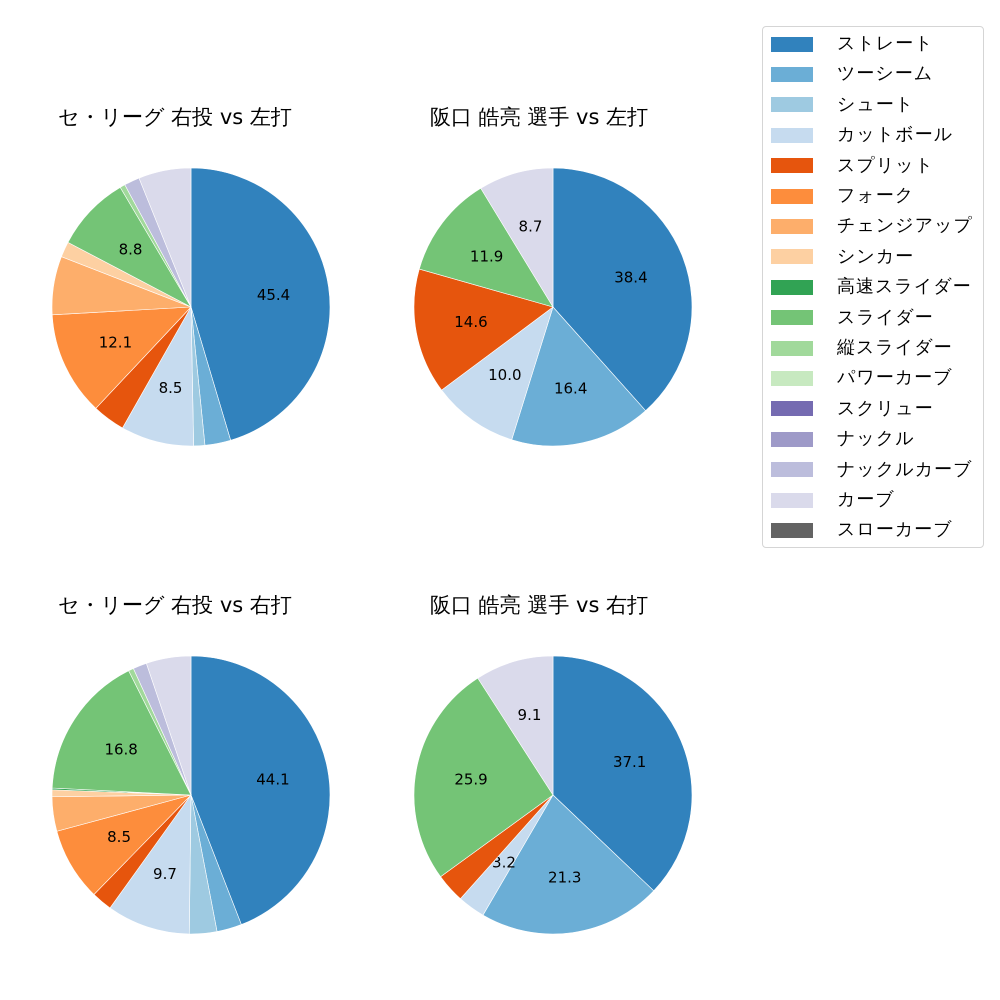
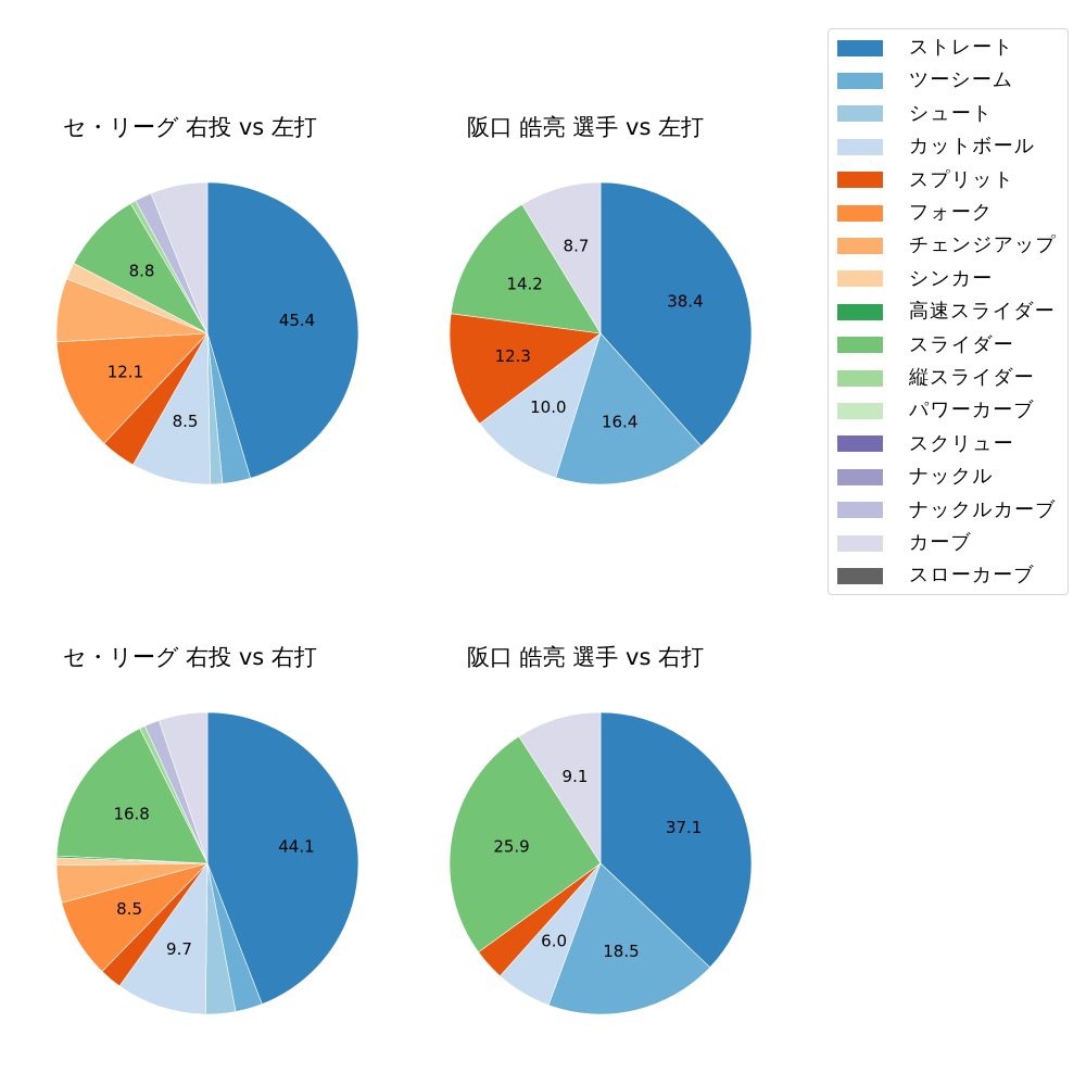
阪口 皓亮 選手 vs 左打/スプリット: 14.6 -> 12.3
阪口 皓亮 選手 vs 左打/スライダー: 11.9 -> 14.2
阪口 皓亮 選手 vs 右打/ツーシーム: 21.3 -> 18.5
阪口 皓亮 選手 vs 右打/カットボール: 3.2 -> 6.0
